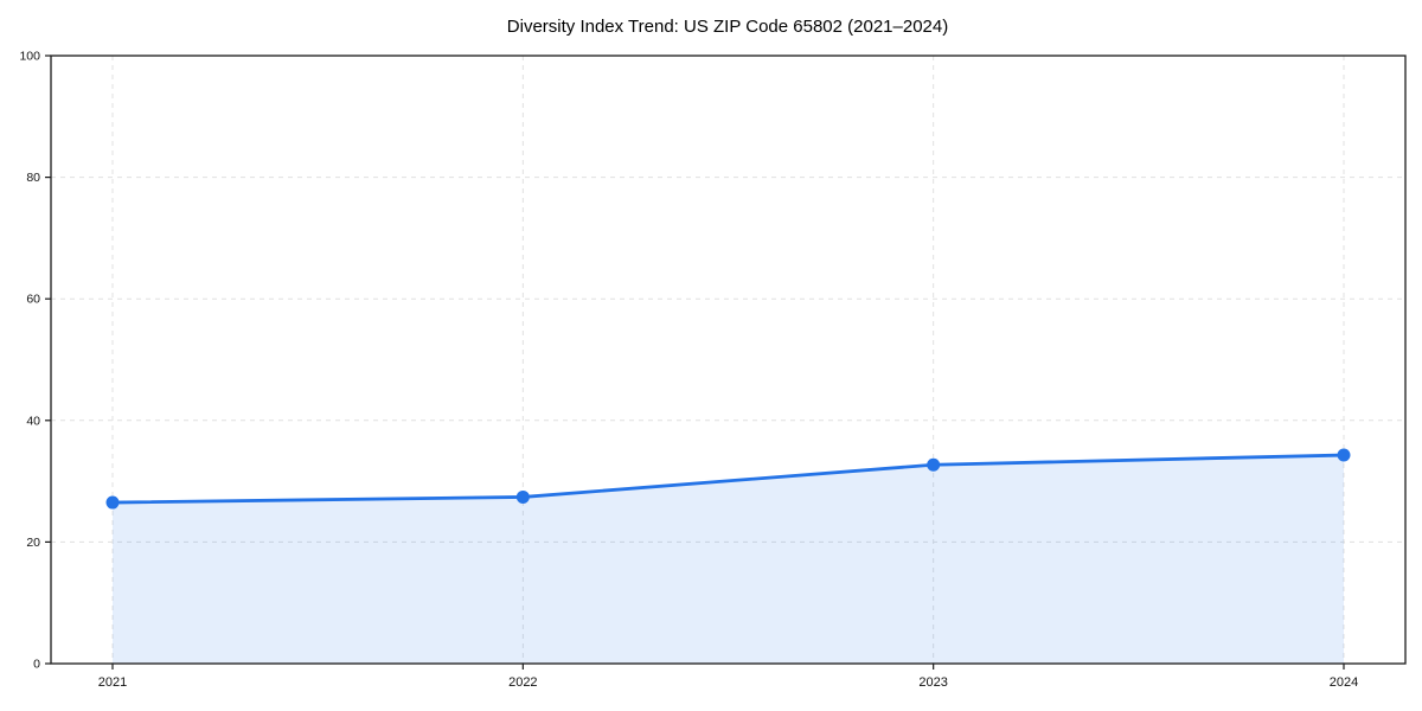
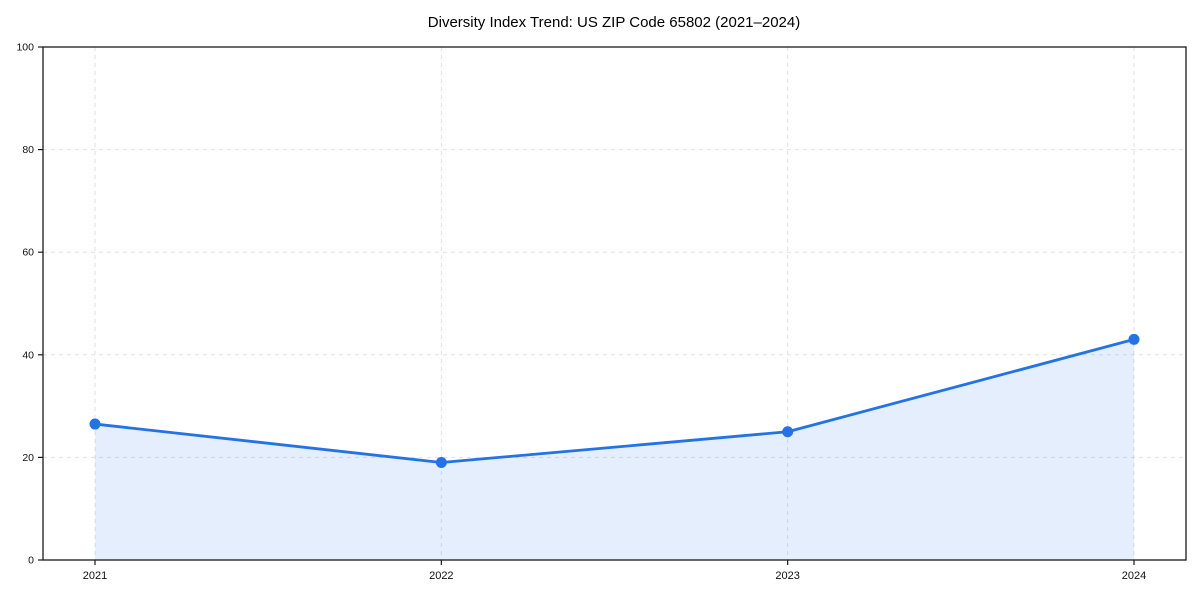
2022: 27 -> 19
2023: 33 -> 25
2024: 34 -> 43
